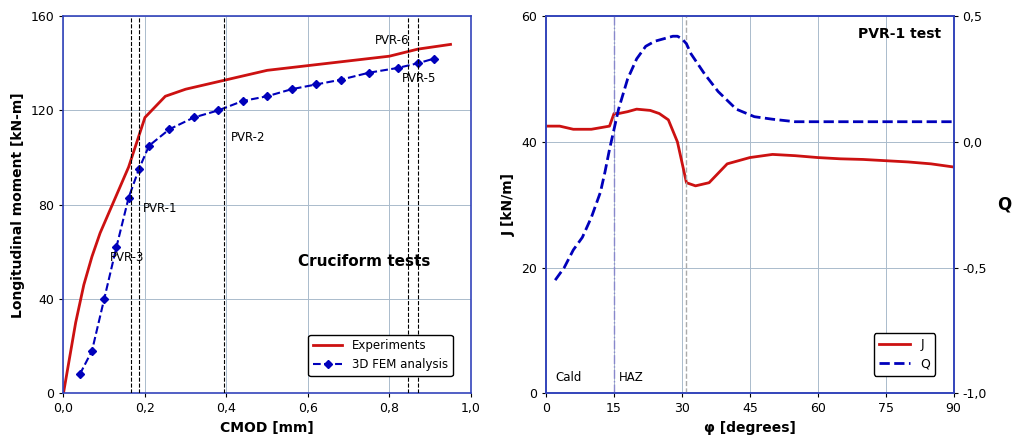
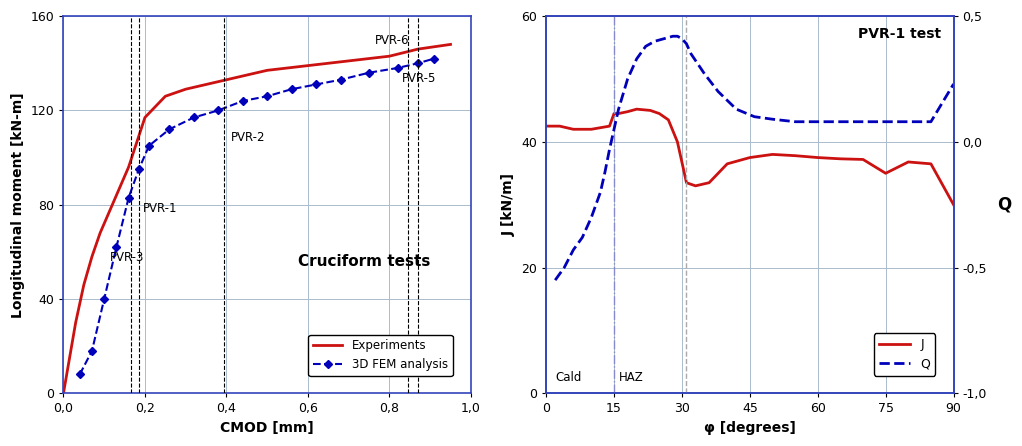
J/75: 37.0 -> 35.0
J/90: 36.0 -> 30.0
Q/90: 0,08 -> 0,23
